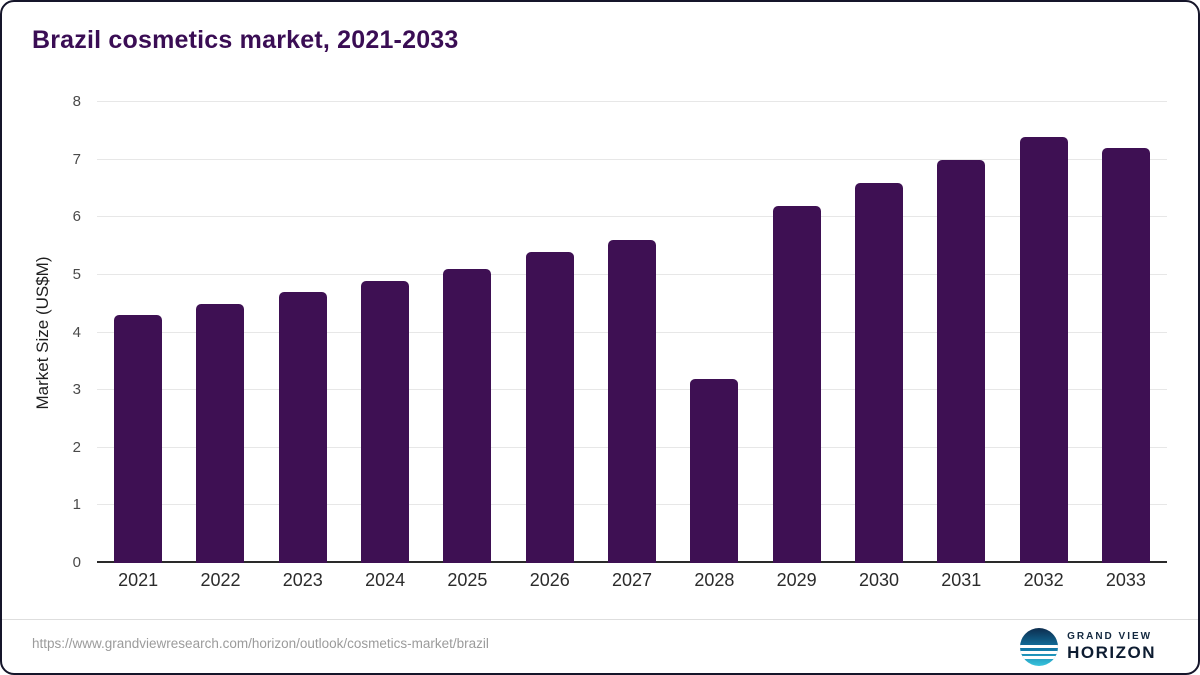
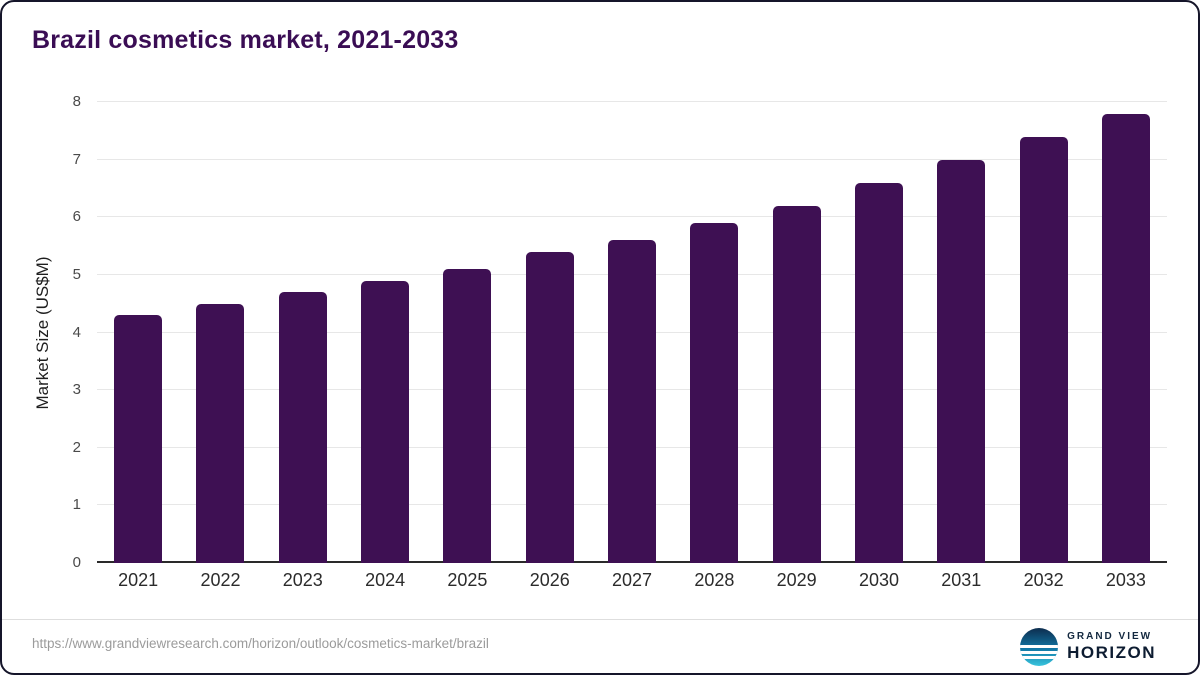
2028: 3.2 -> 5.9
2033: 7.2 -> 7.8
